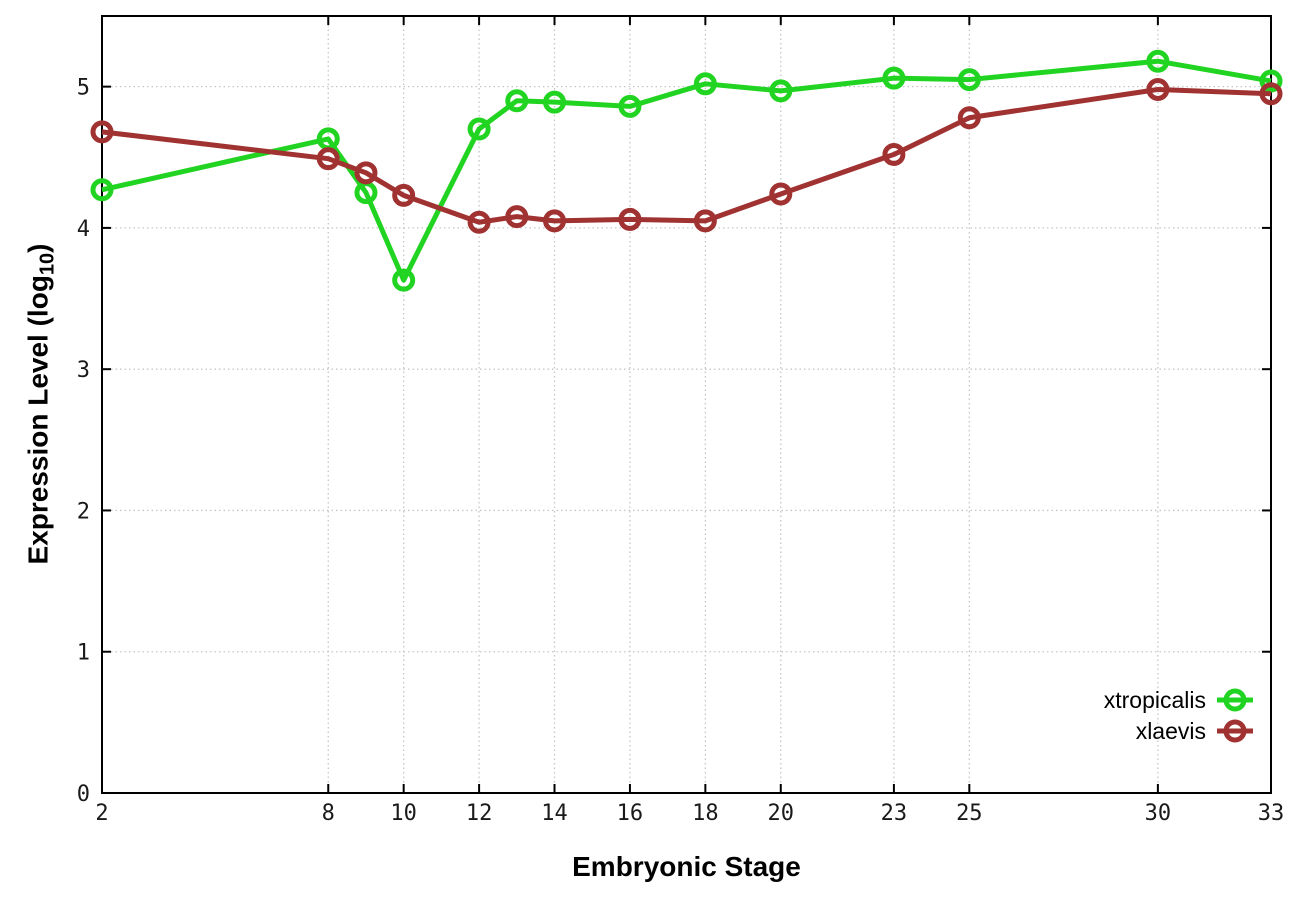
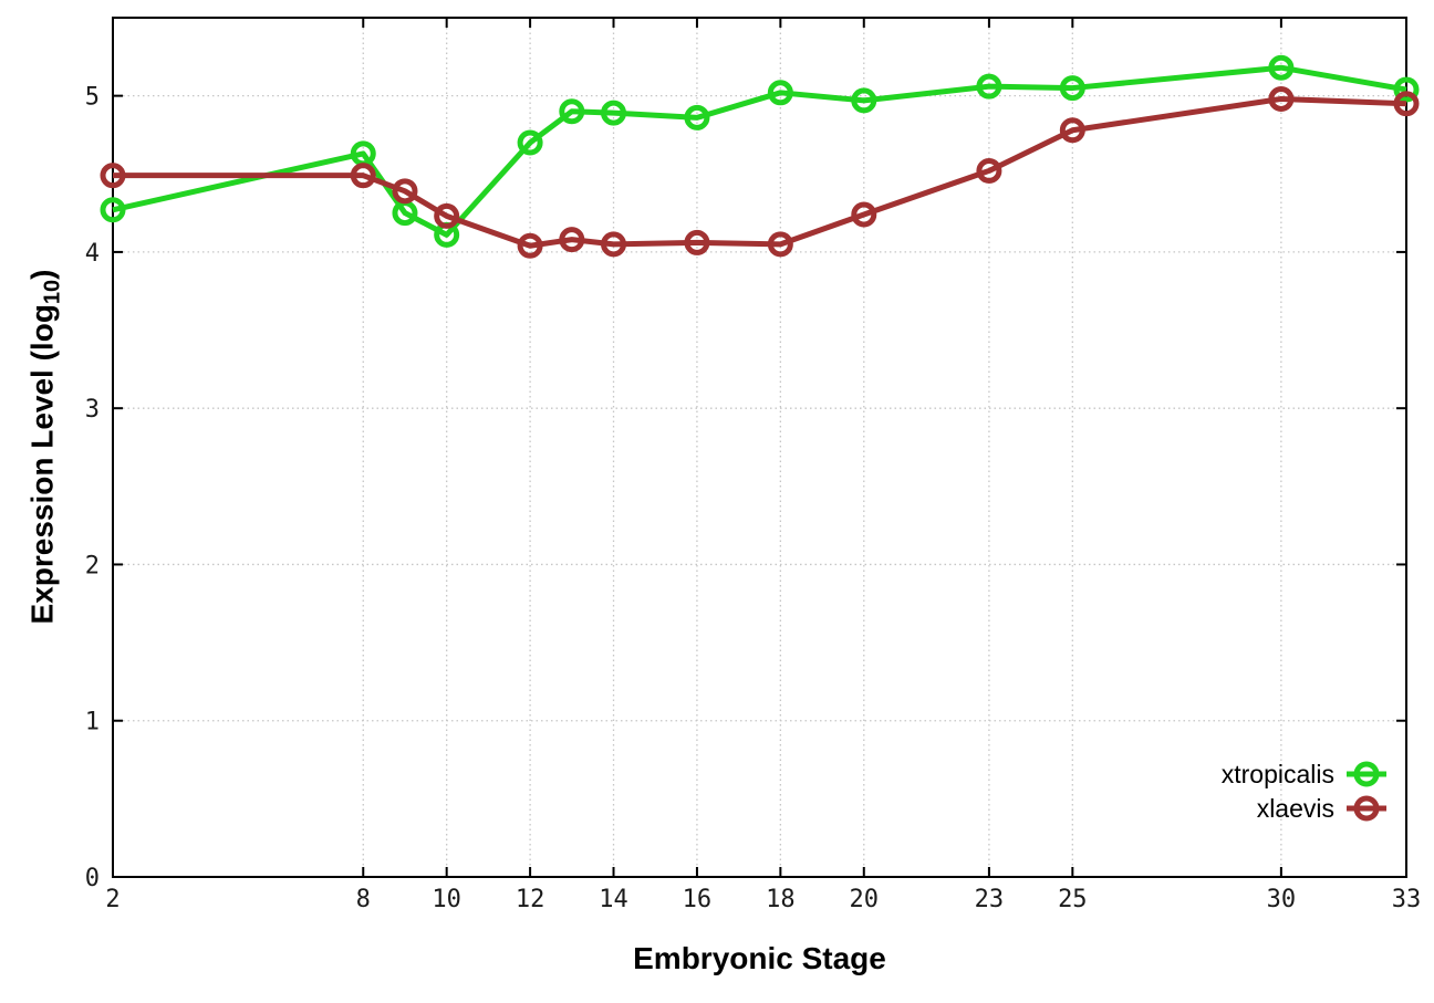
xlaevis/2: 4.68 -> 4.49
xtropicalis/10: 3.63 -> 4.11
